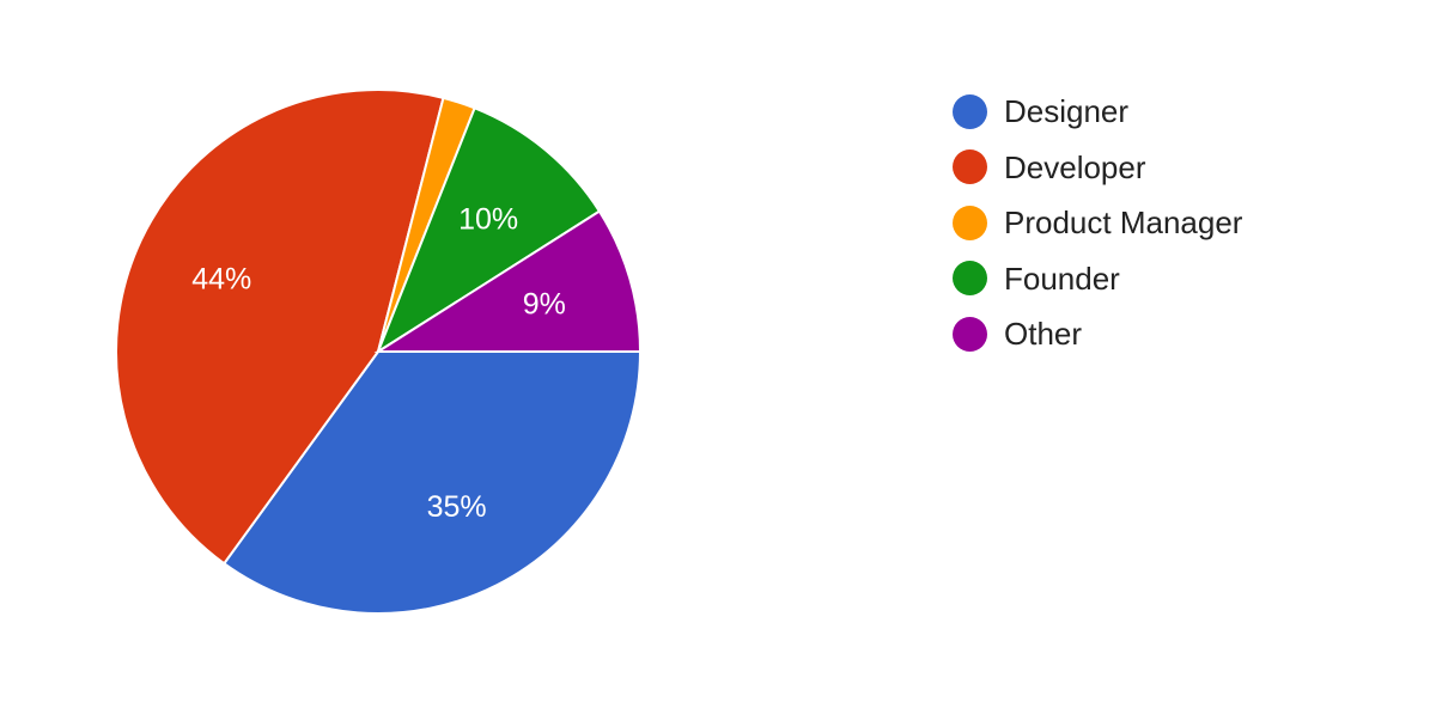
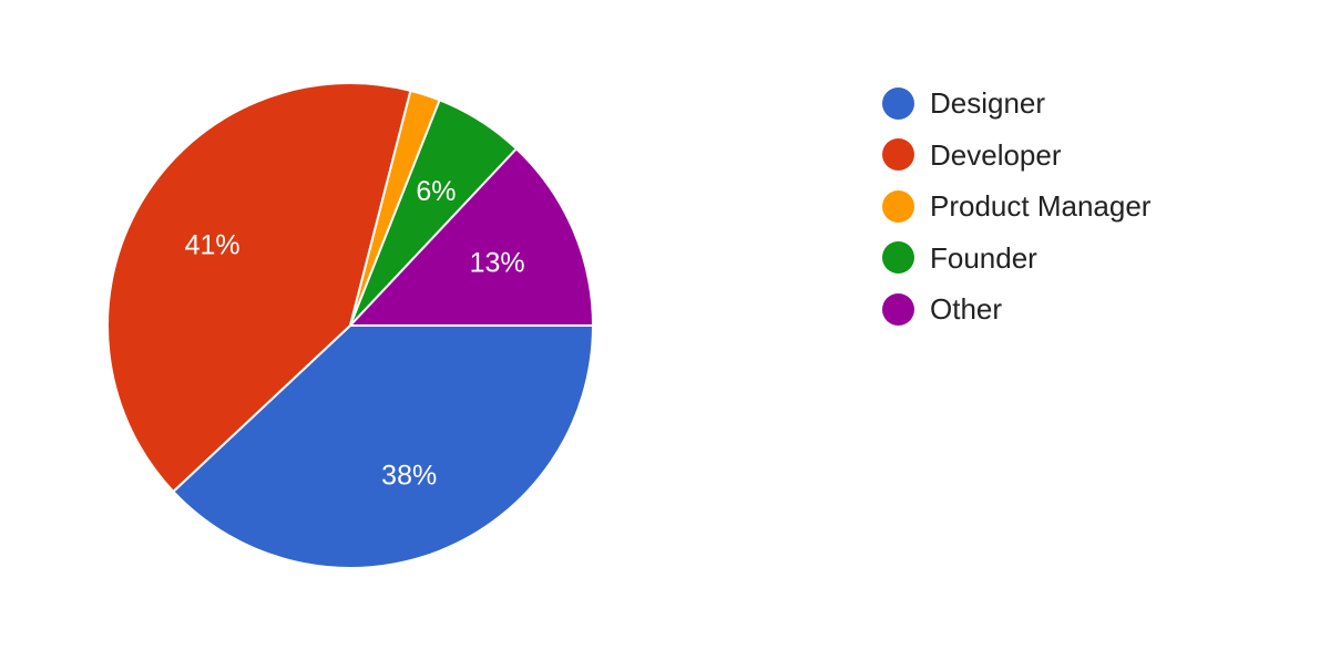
Designer: 35% -> 38%
Developer: 44% -> 41%
Founder: 10% -> 6%
Other: 9% -> 13%
